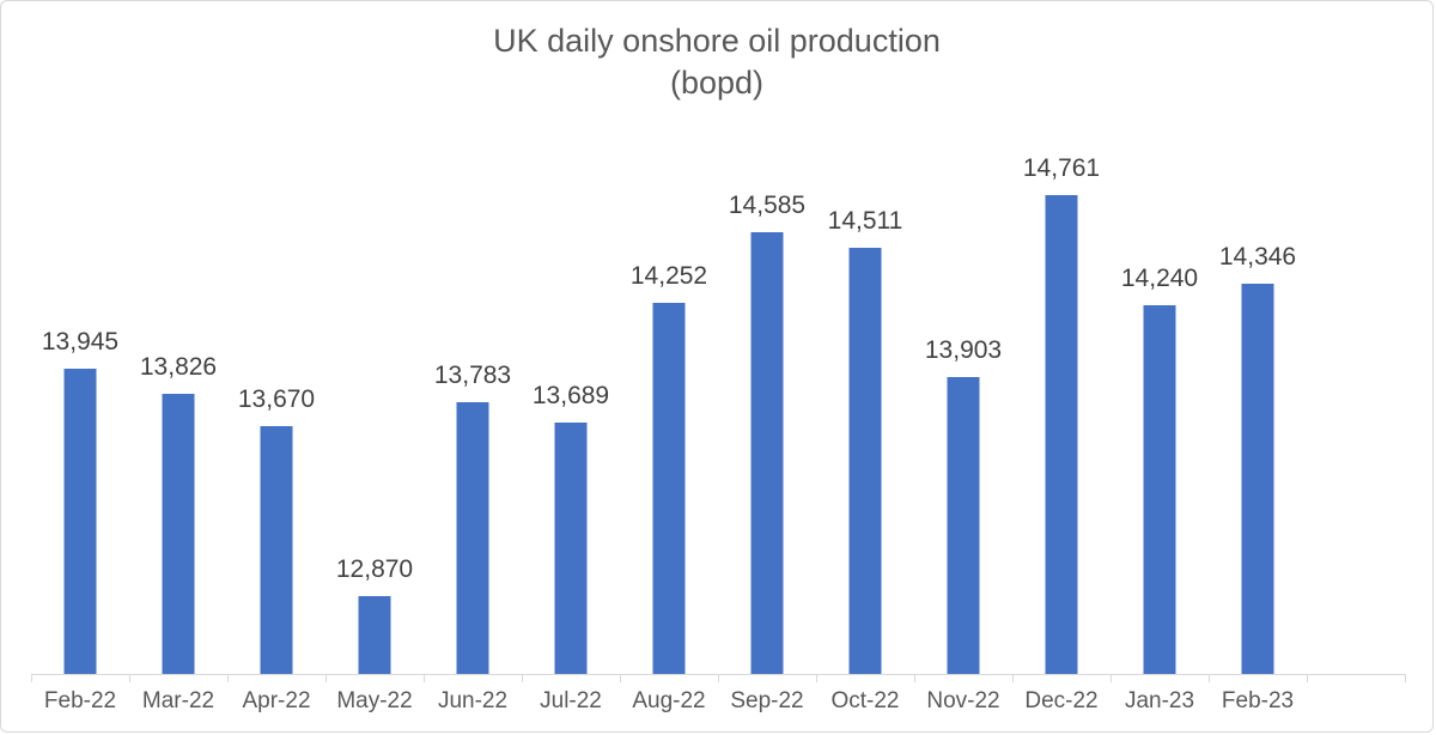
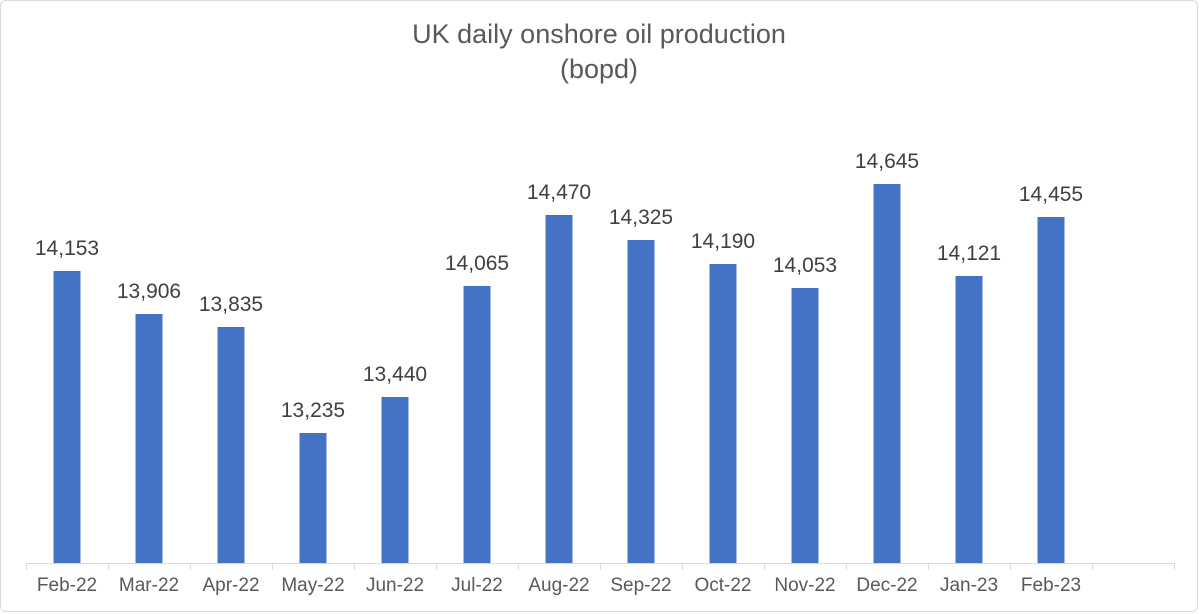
Feb-22: 13,945 -> 14,153
Mar-22: 13,826 -> 13,906
Apr-22: 13,670 -> 13,835
May-22: 12,870 -> 13,235
Jun-22: 13,783 -> 13,440
Jul-22: 13,689 -> 14,065
Aug-22: 14,252 -> 14,470
Sep-22: 14,585 -> 14,325
Oct-22: 14,511 -> 14,190
Nov-22: 13,903 -> 14,053
Dec-22: 14,761 -> 14,645
Jan-23: 14,240 -> 14,121
Feb-23: 14,346 -> 14,455
